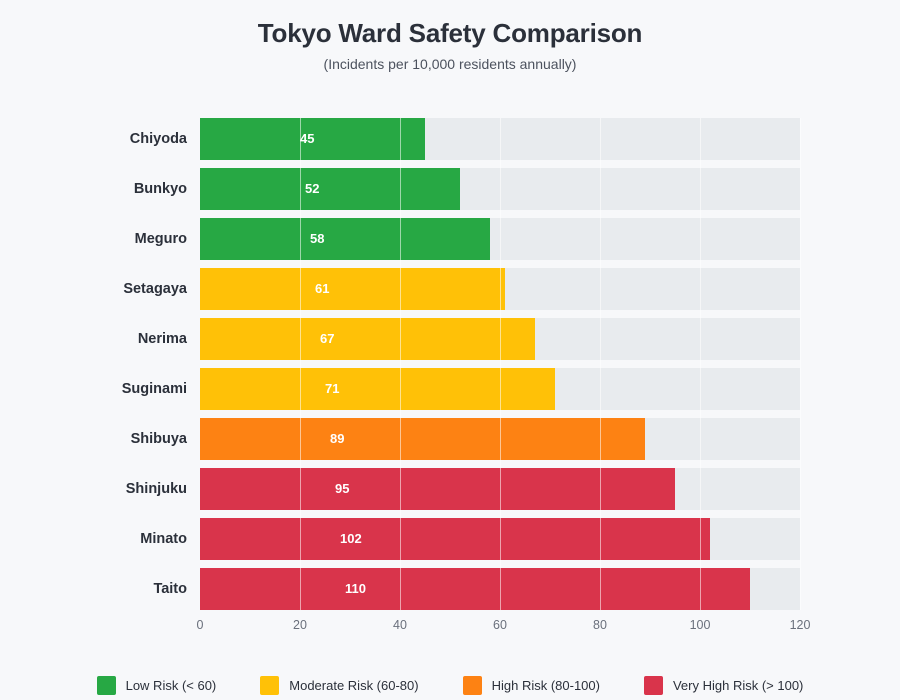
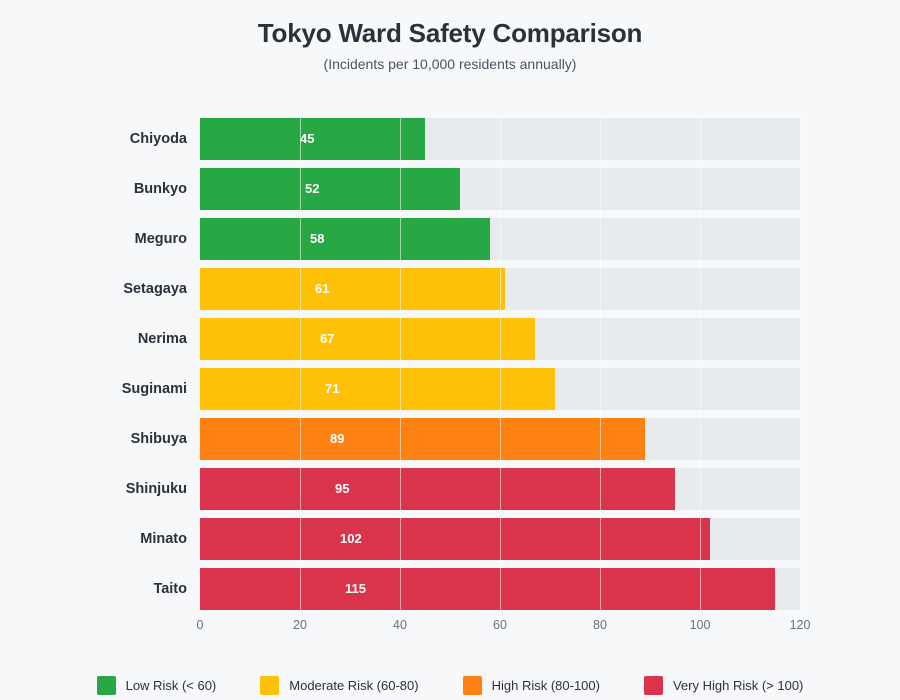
Taito: 110 -> 115
